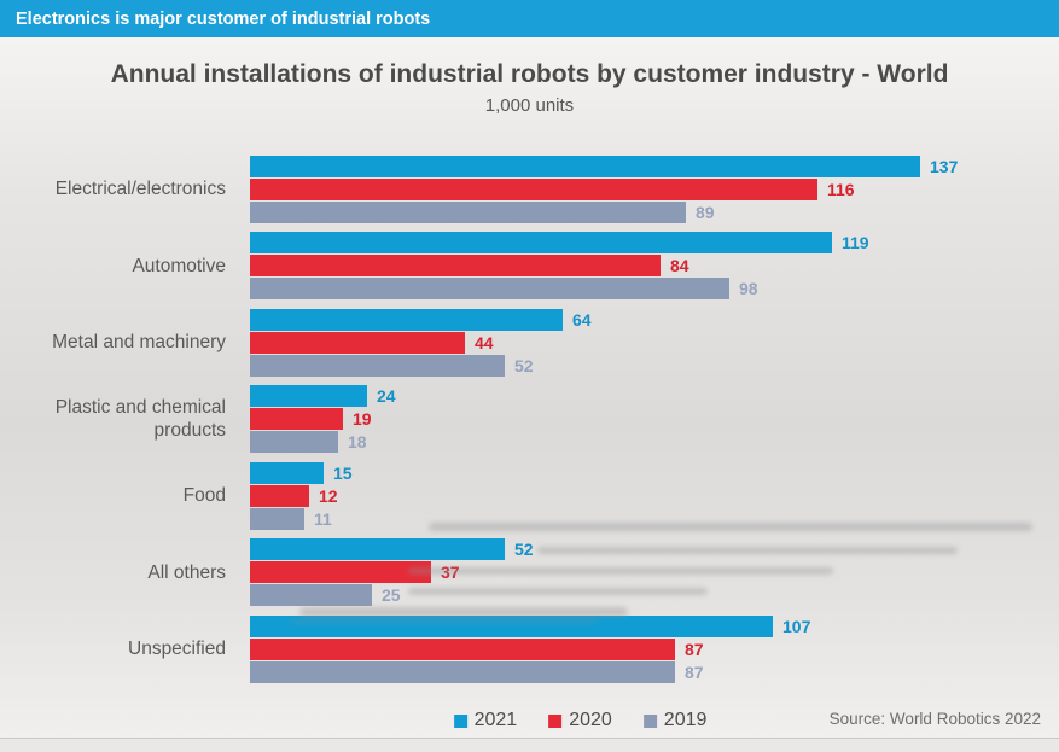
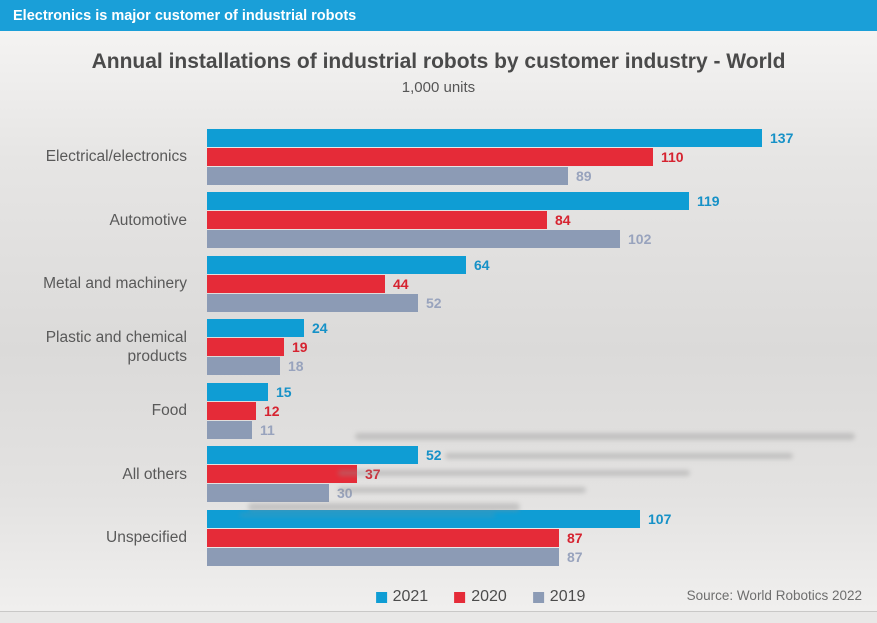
2020/Electrical/electronics: 116 -> 110
2019/Automotive: 98 -> 102
2019/All others: 25 -> 30
